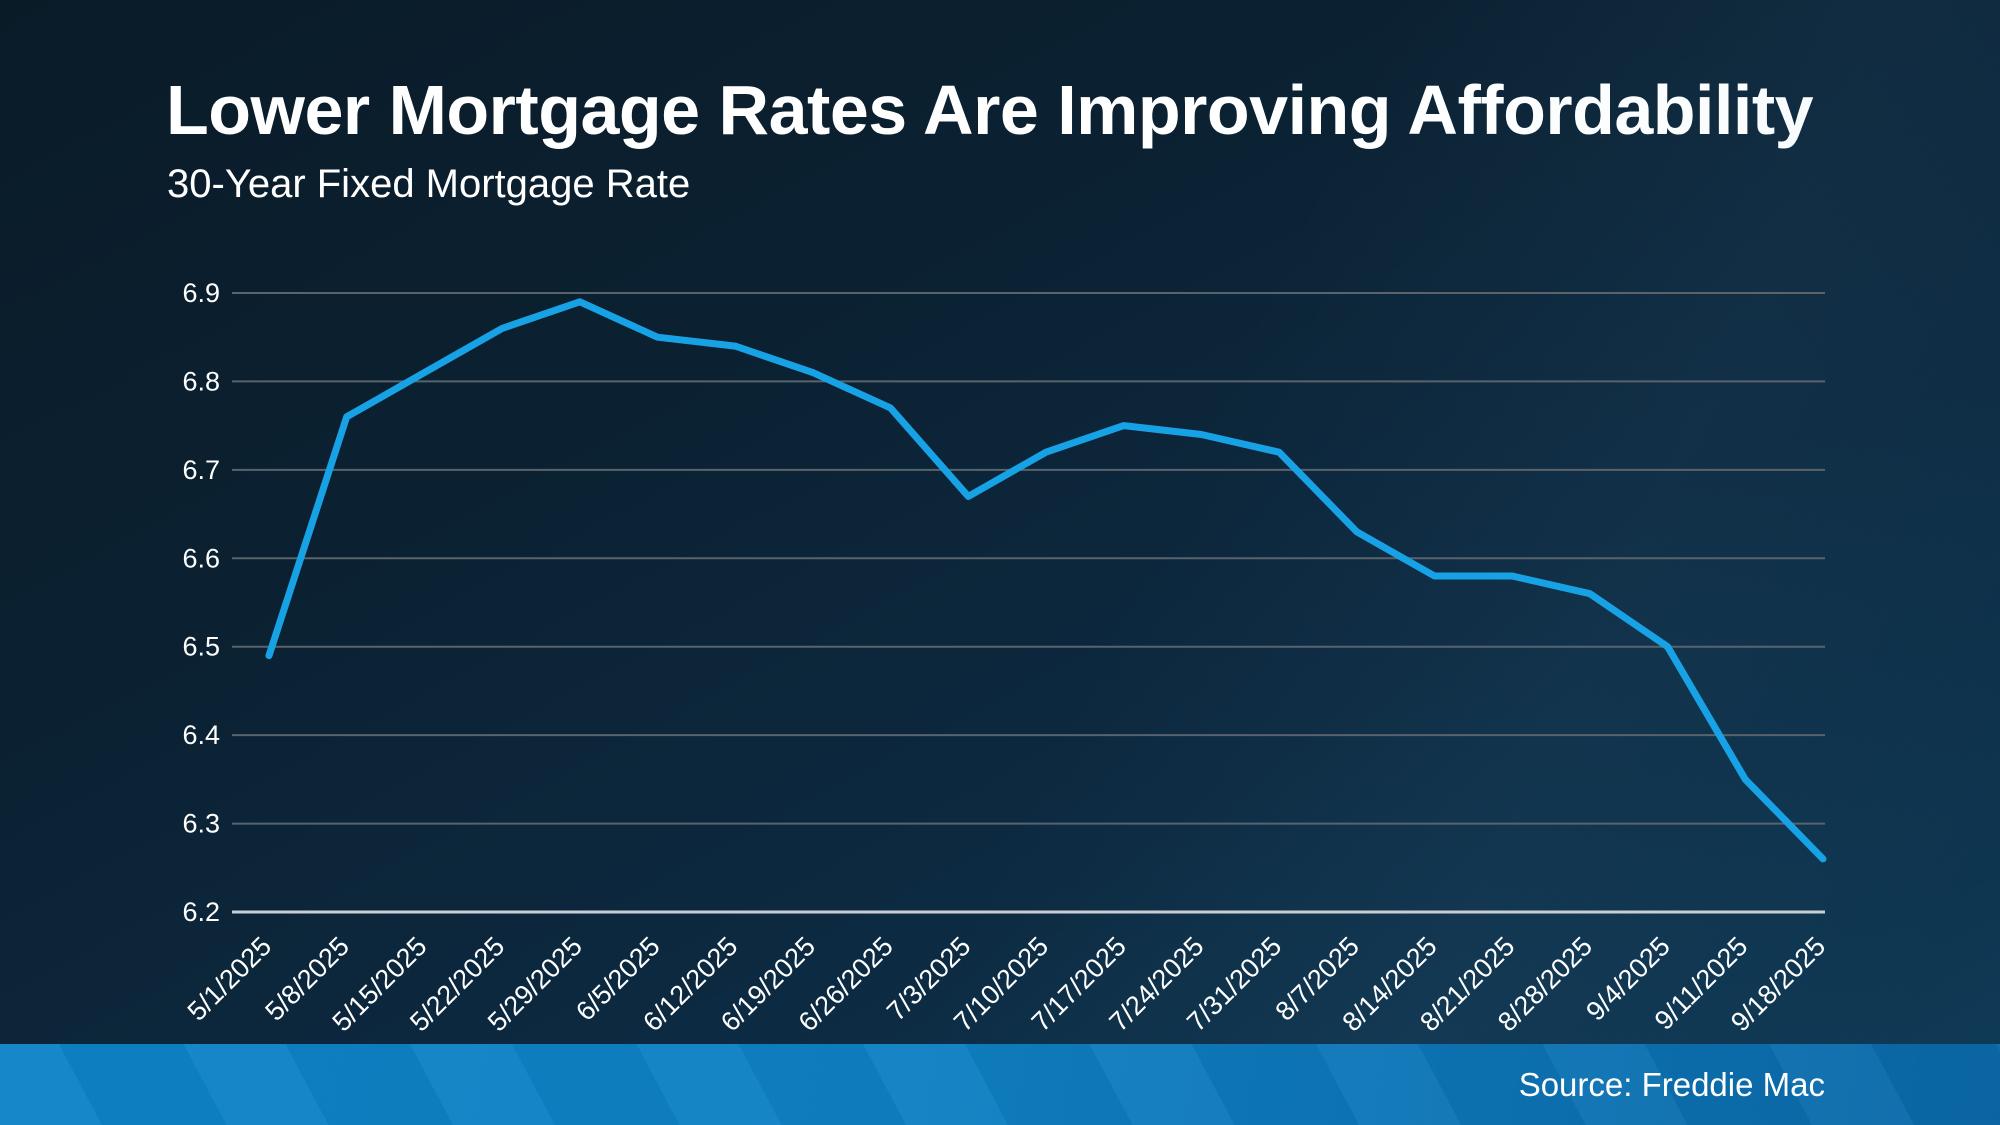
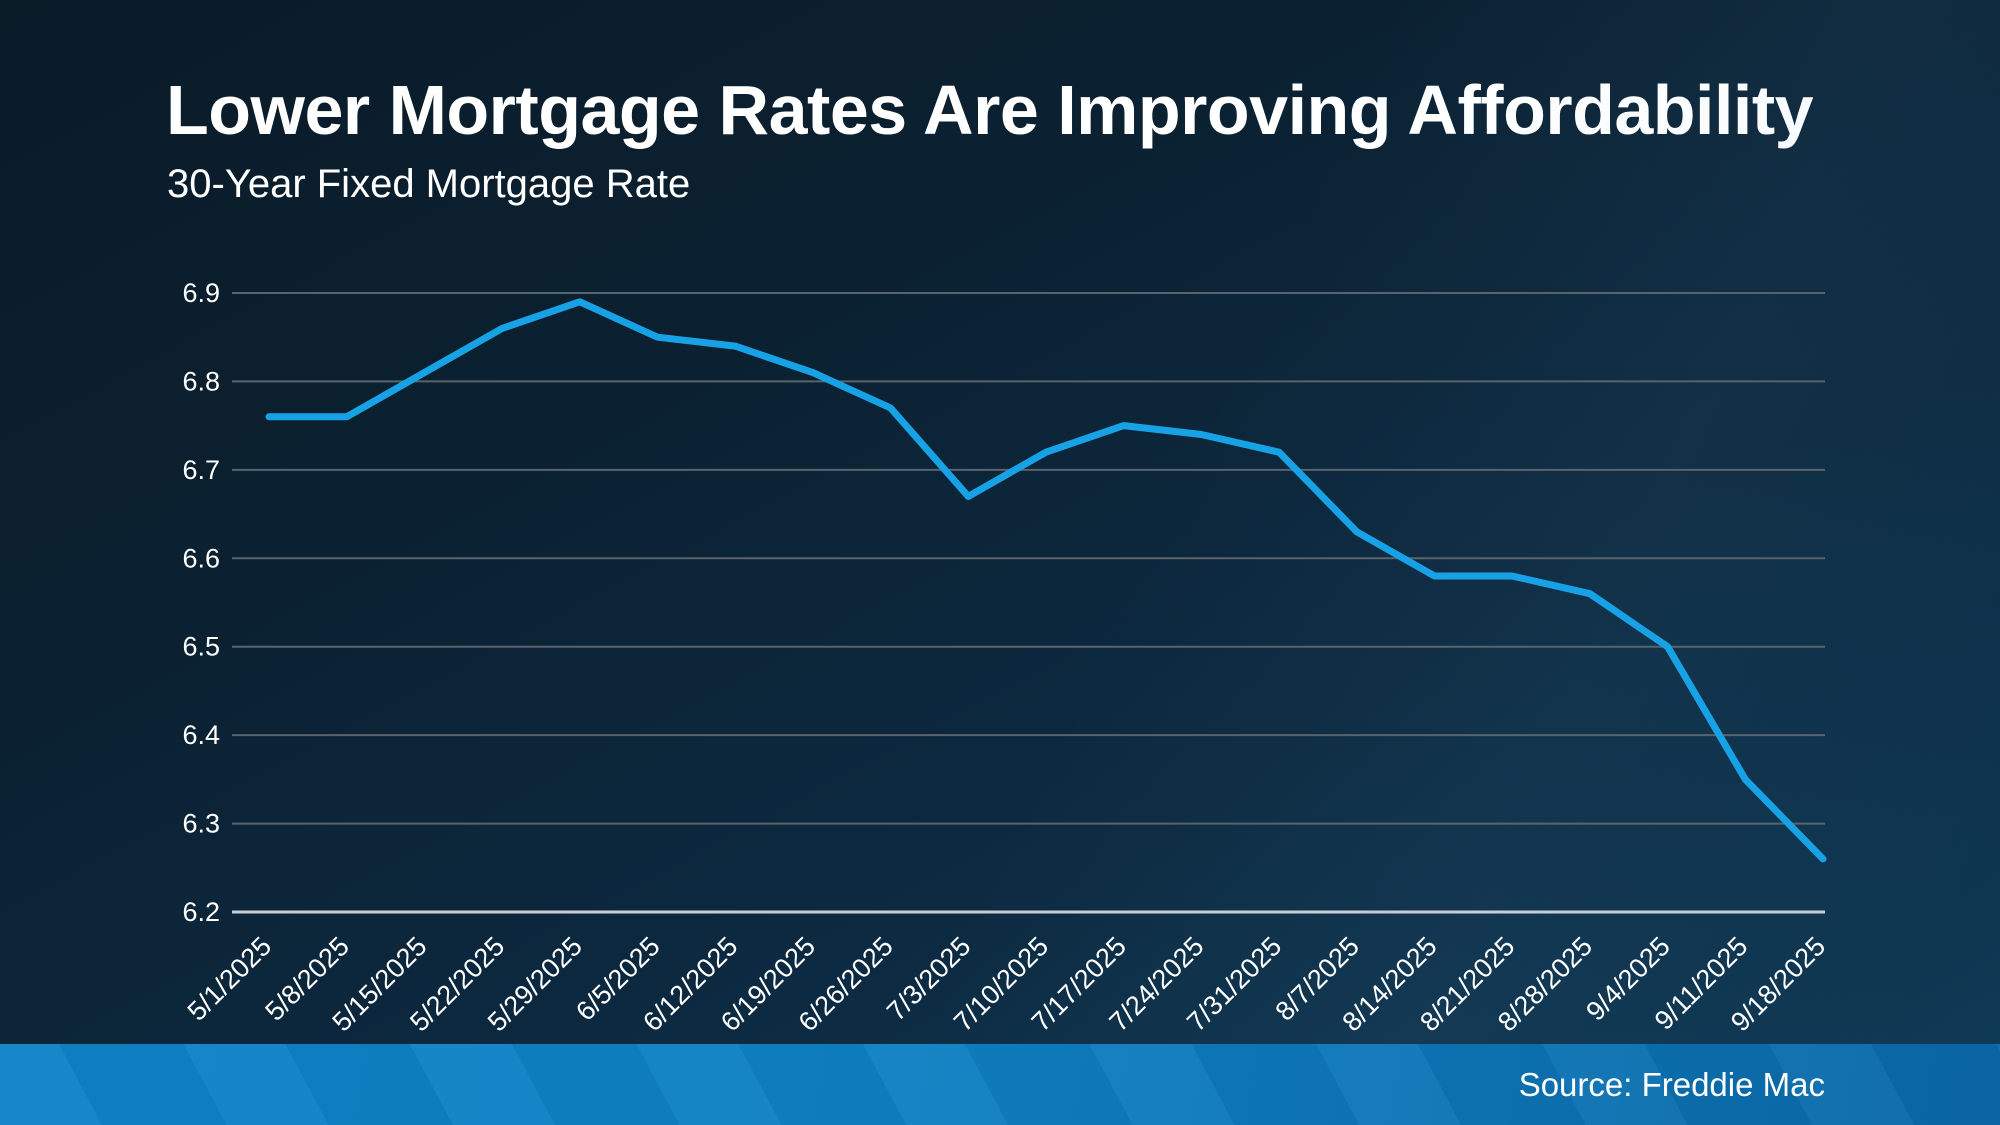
5/1/2025: 6.49 -> 6.76
